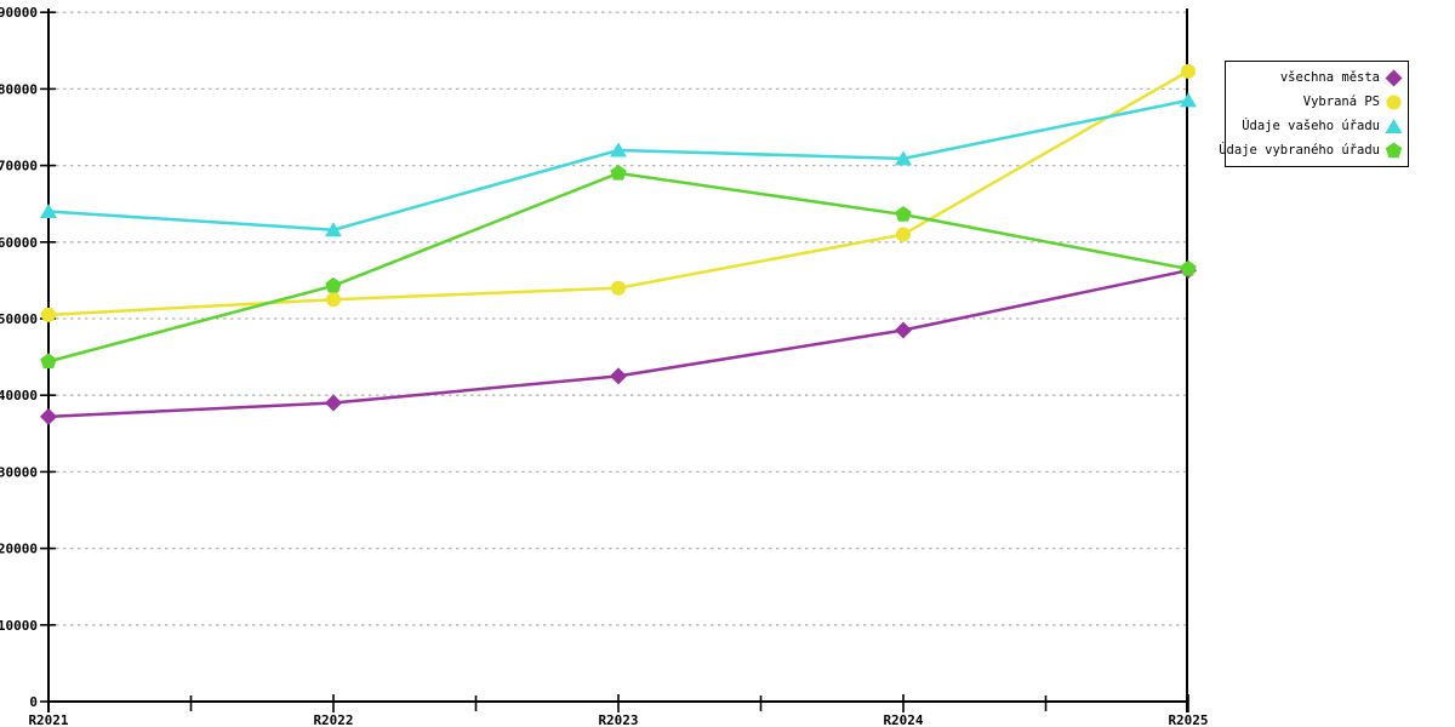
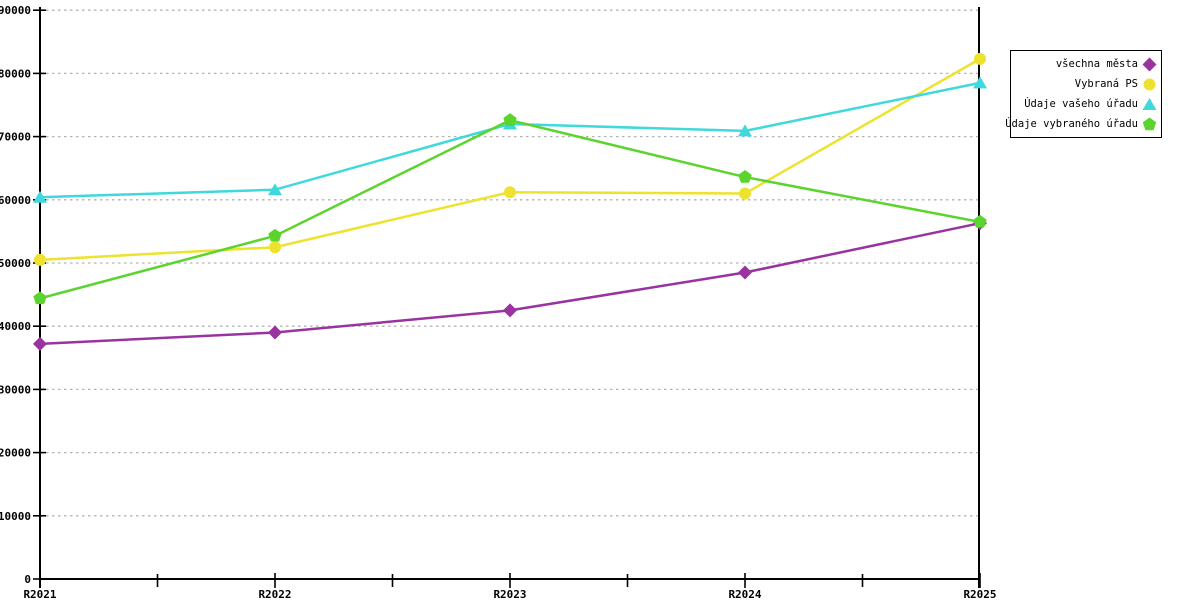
Údaje vašeho úřadu/R2021: 64000 -> 60000
Vybraná PS/R2023: 54000 -> 61000
Údaje vybraného úřadu/R2023: 69000 -> 73000
